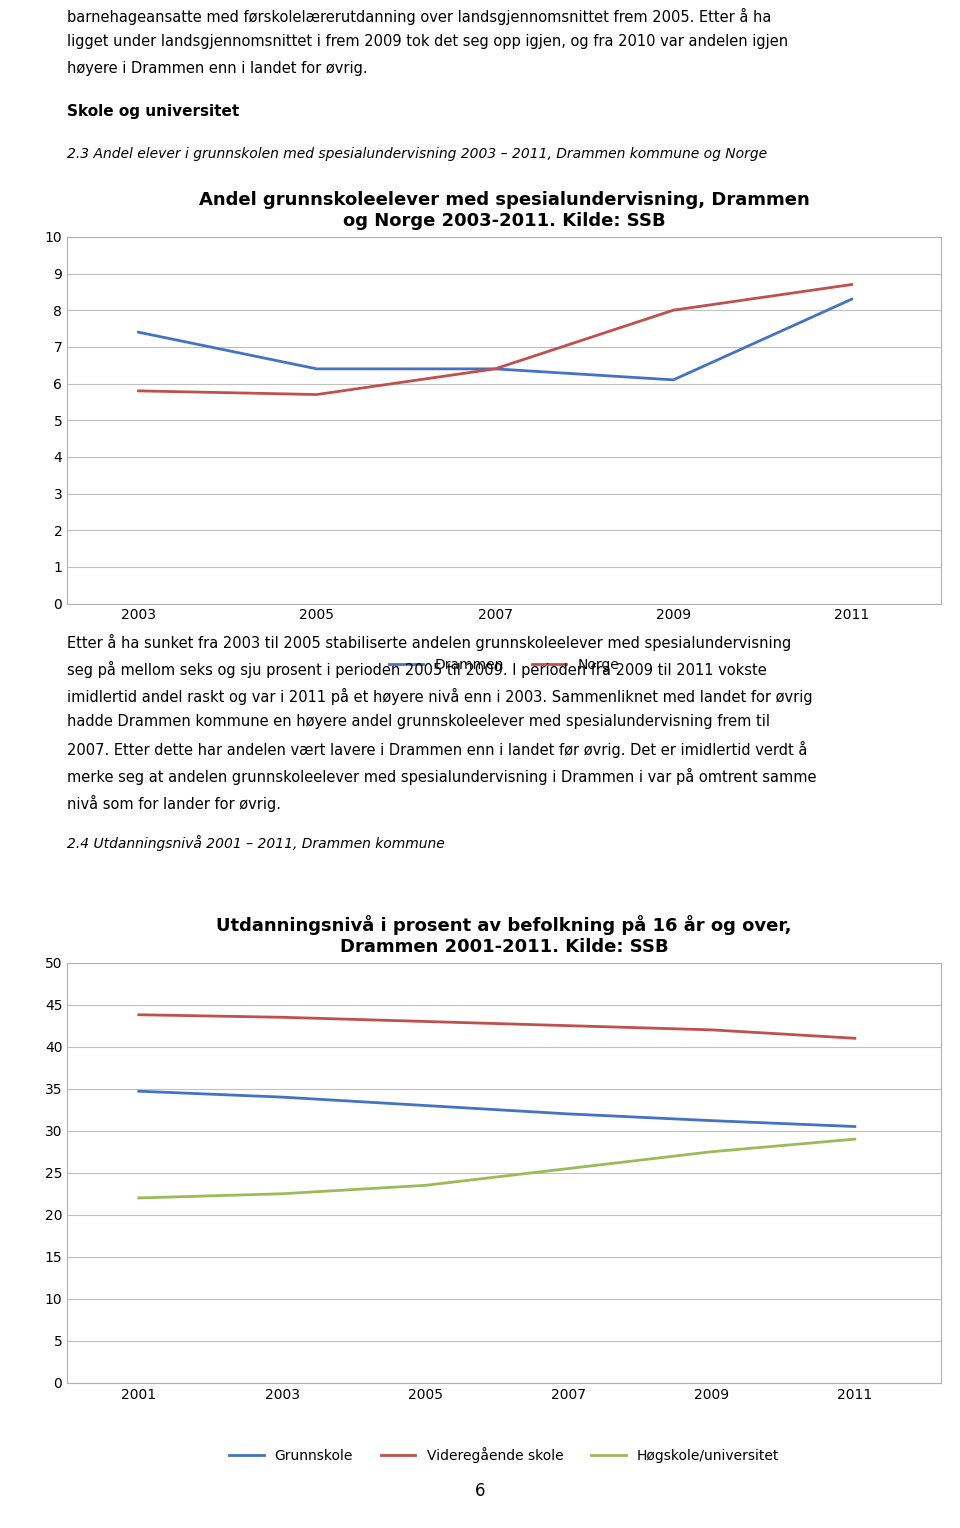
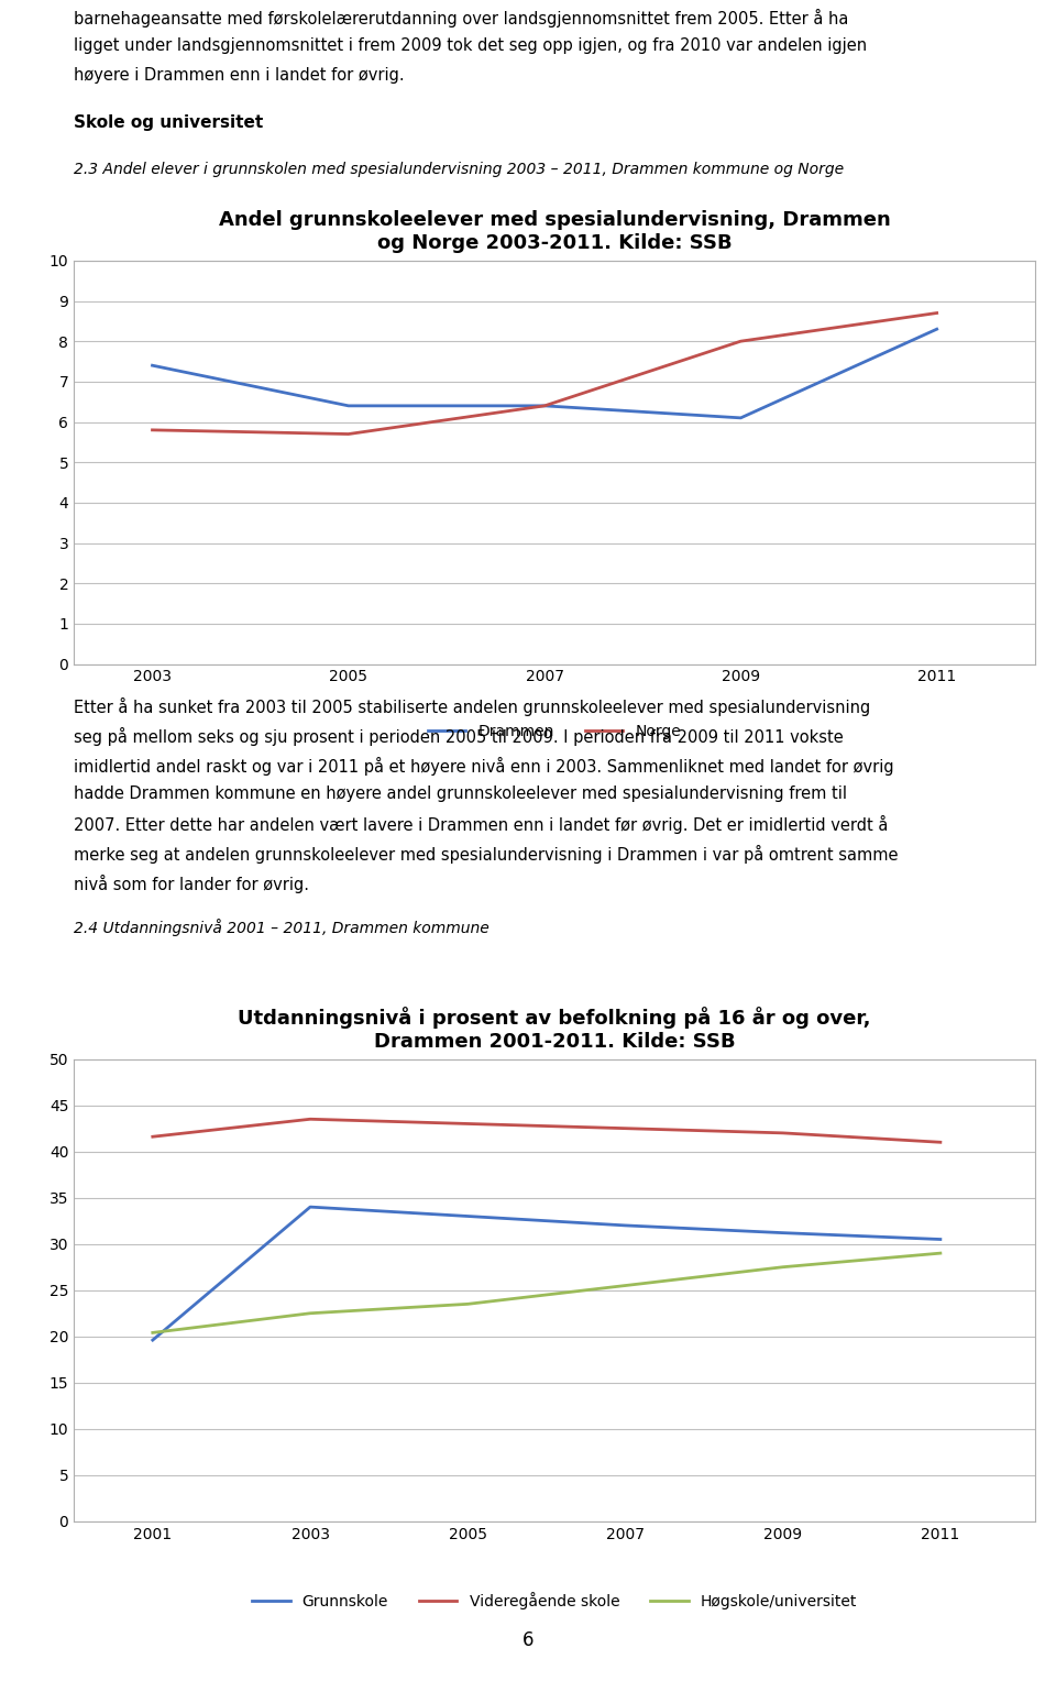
Grunnskole/2001: 34.7 -> 19.6
Videregående skole/2001: 43.8 -> 41.6
Høgskole/universitet/2001: 22.0 -> 20.4
